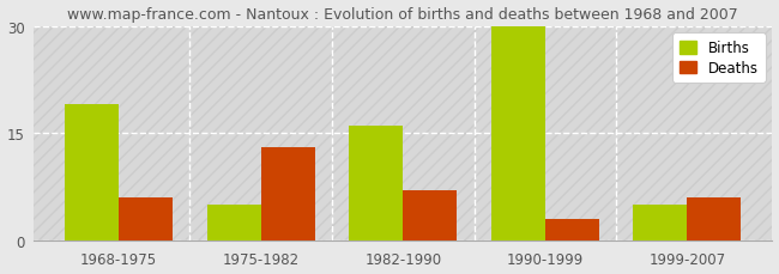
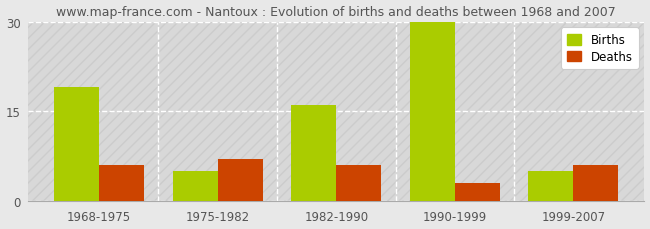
Deaths/1975-1982: 13 -> 7
Deaths/1982-1990: 7 -> 6
